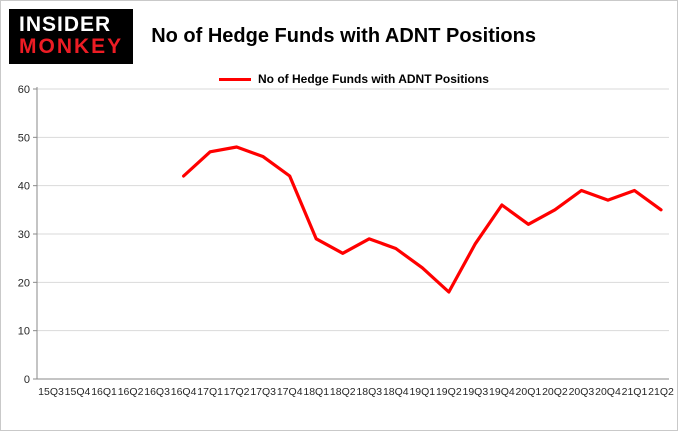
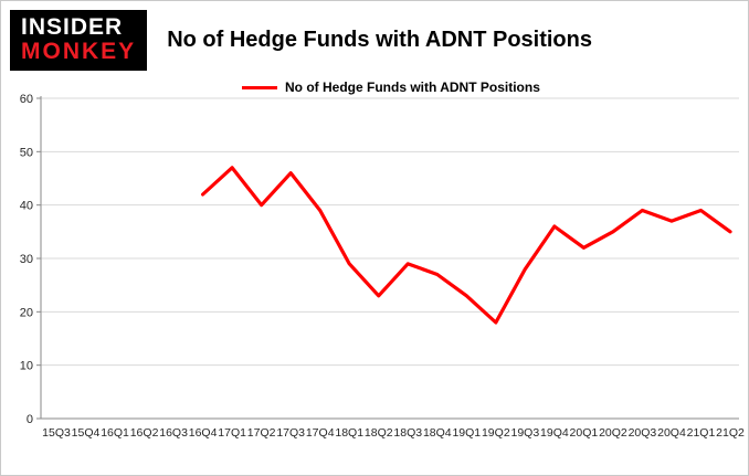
17Q2: 48 -> 40
17Q4: 42 -> 39
18Q2: 26 -> 23
